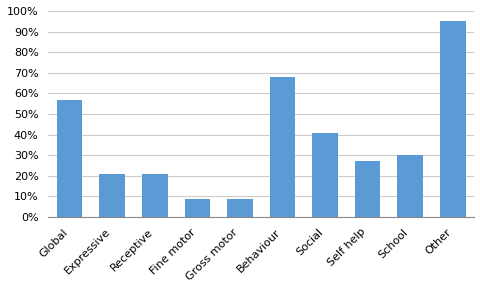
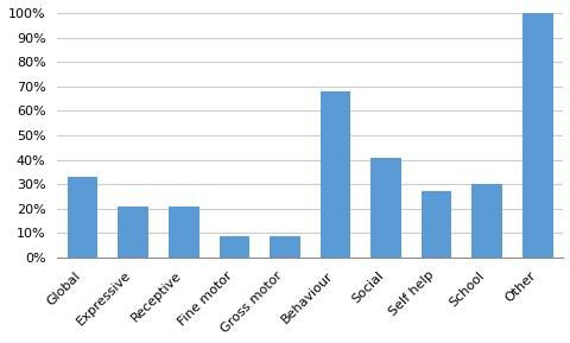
Global: 57% -> 33%
Other: 95% -> 100%
